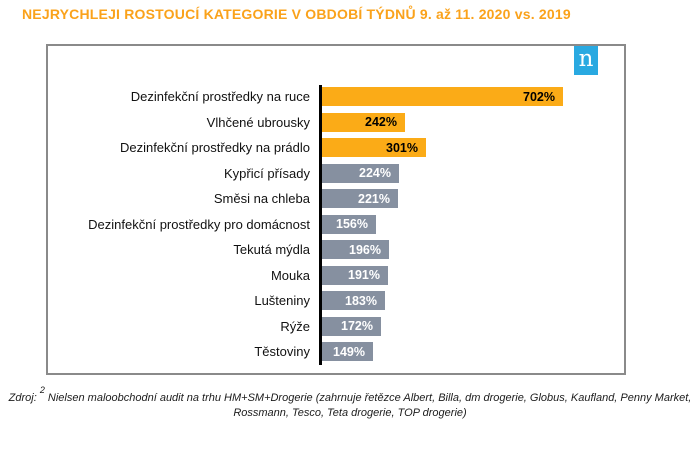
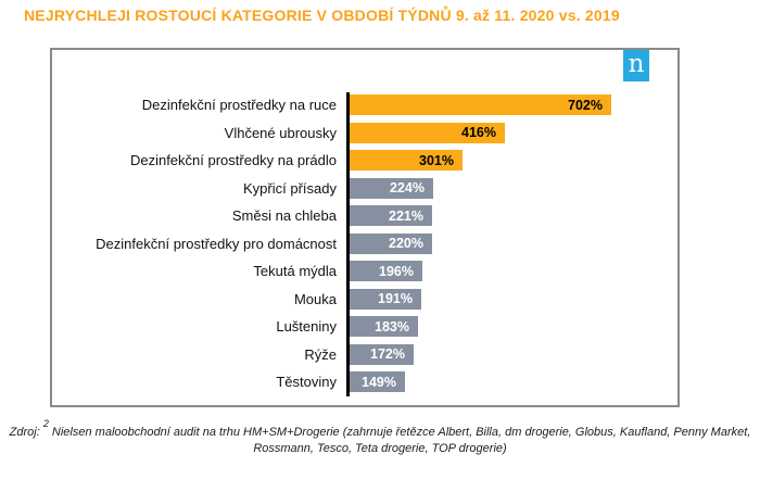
Vlhčené ubrousky: 242% -> 416%
Dezinfekční prostředky pro domácnost: 156% -> 220%
